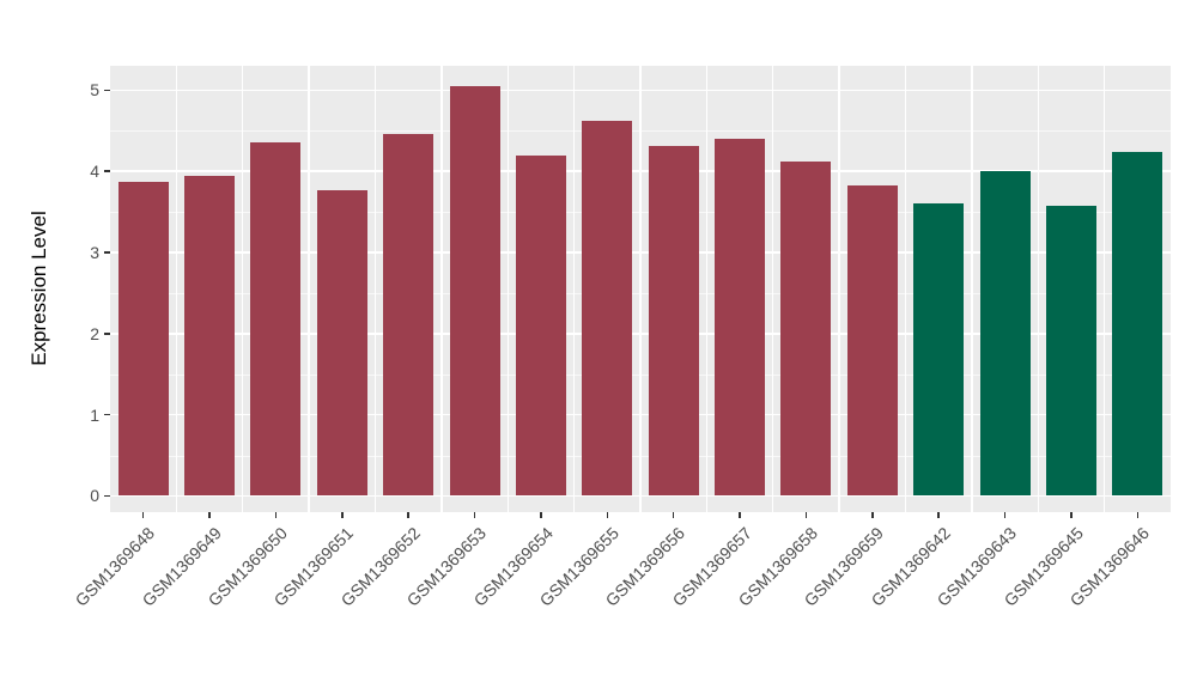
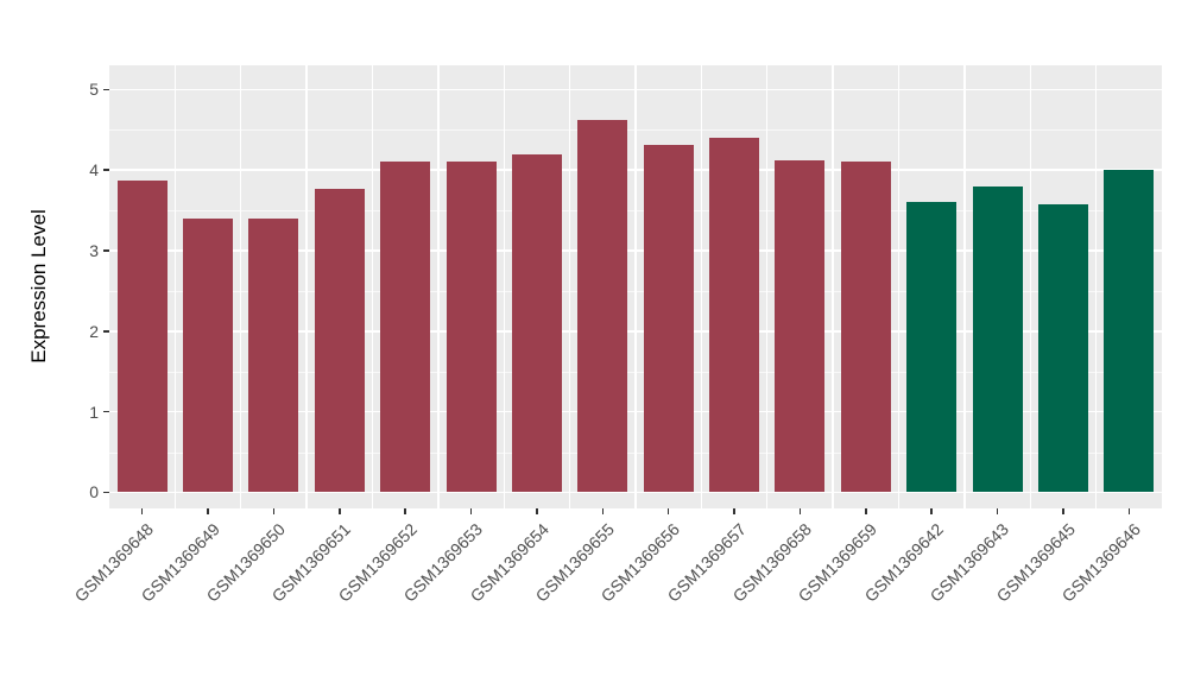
GSM1369649: 4.0 -> 3.4
GSM1369650: 4.4 -> 3.4
GSM1369652: 4.5 -> 4.1
GSM1369653: 5.0 -> 4.1
GSM1369659: 3.8 -> 4.1
GSM1369643: 4.0 -> 3.8
GSM1369646: 4.2 -> 4.0
